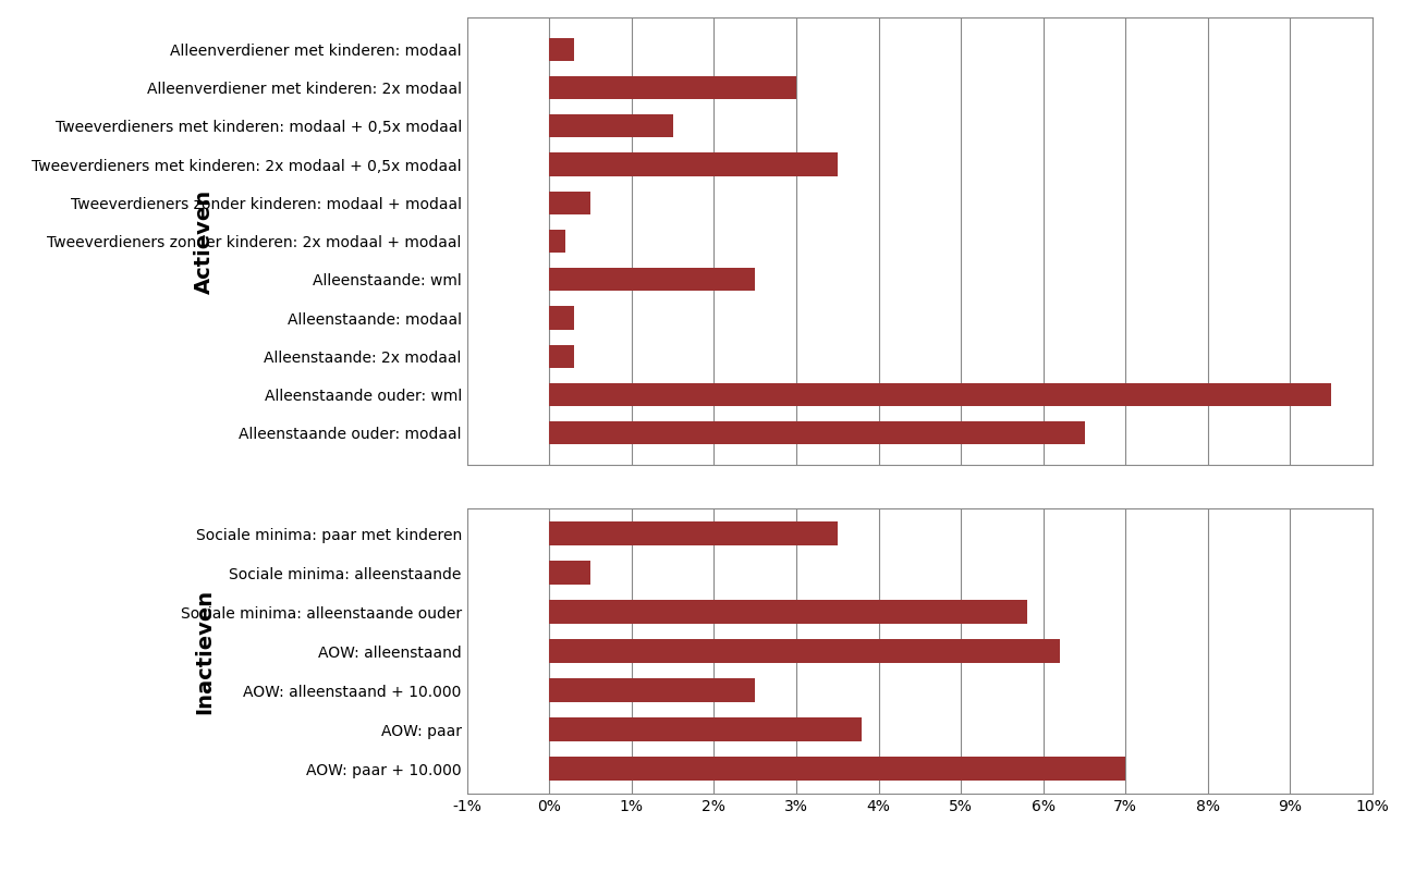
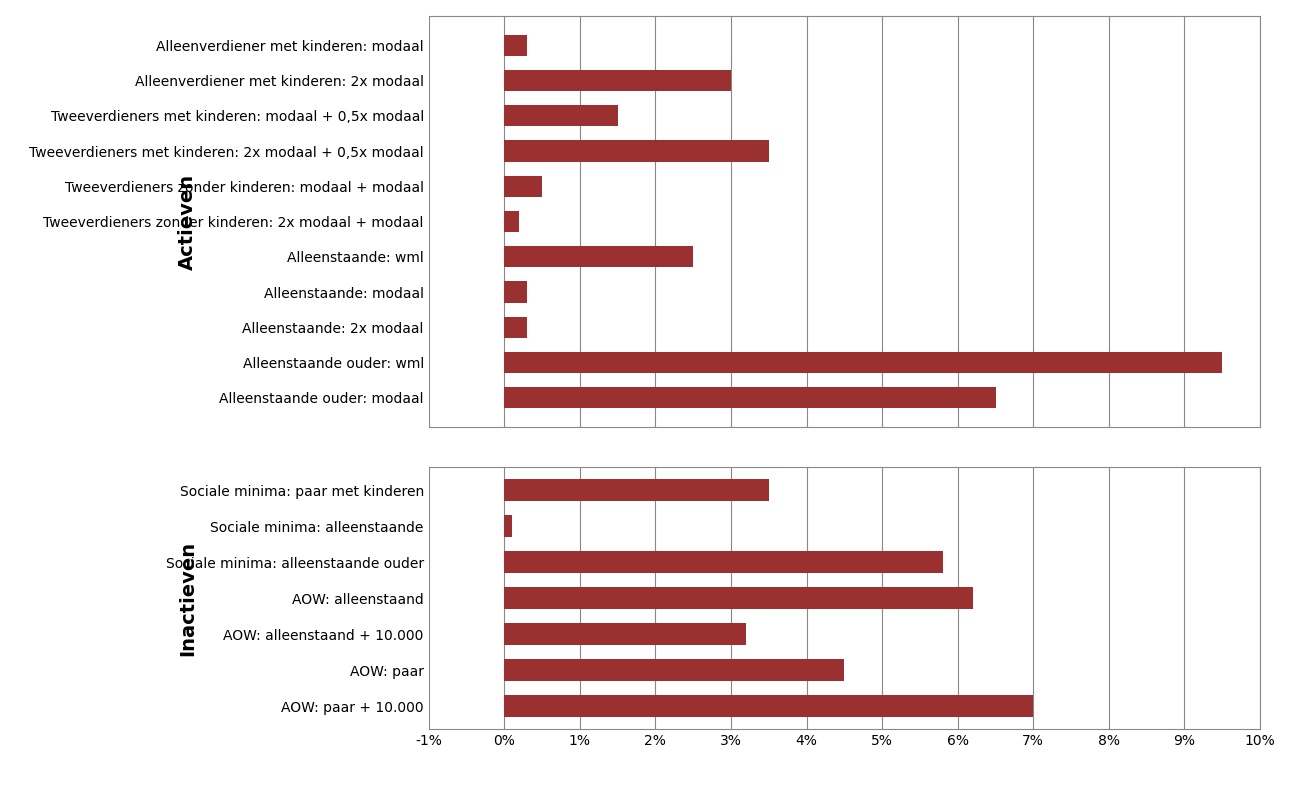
Sociale minima: alleenstaande: 0.5% -> 0.1%
AOW: alleenstaand + 10.000: 2.5% -> 3.2%
AOW: paar: 3.8% -> 4.5%
